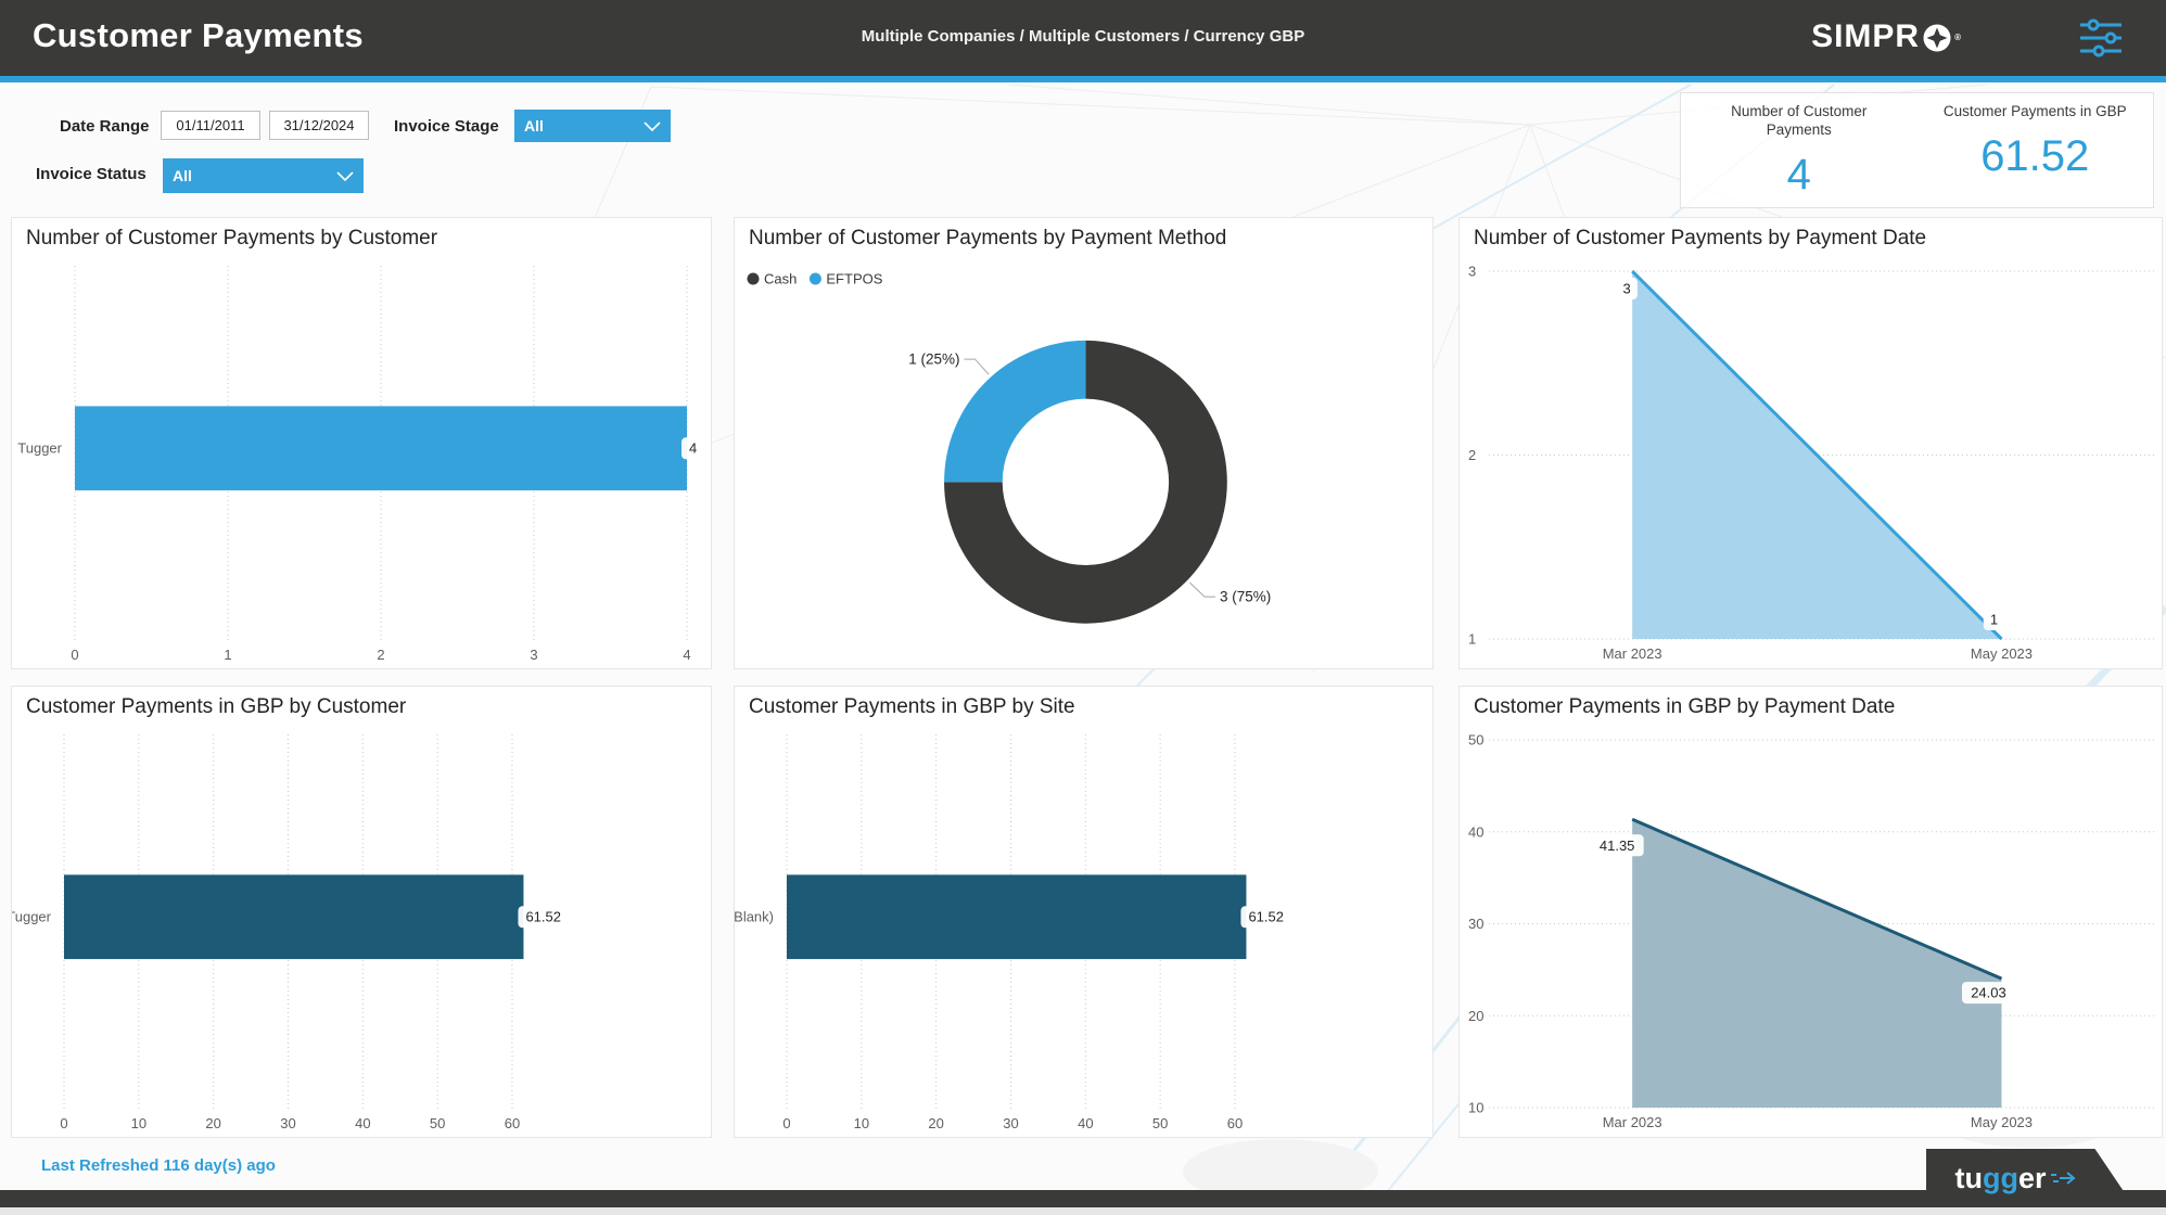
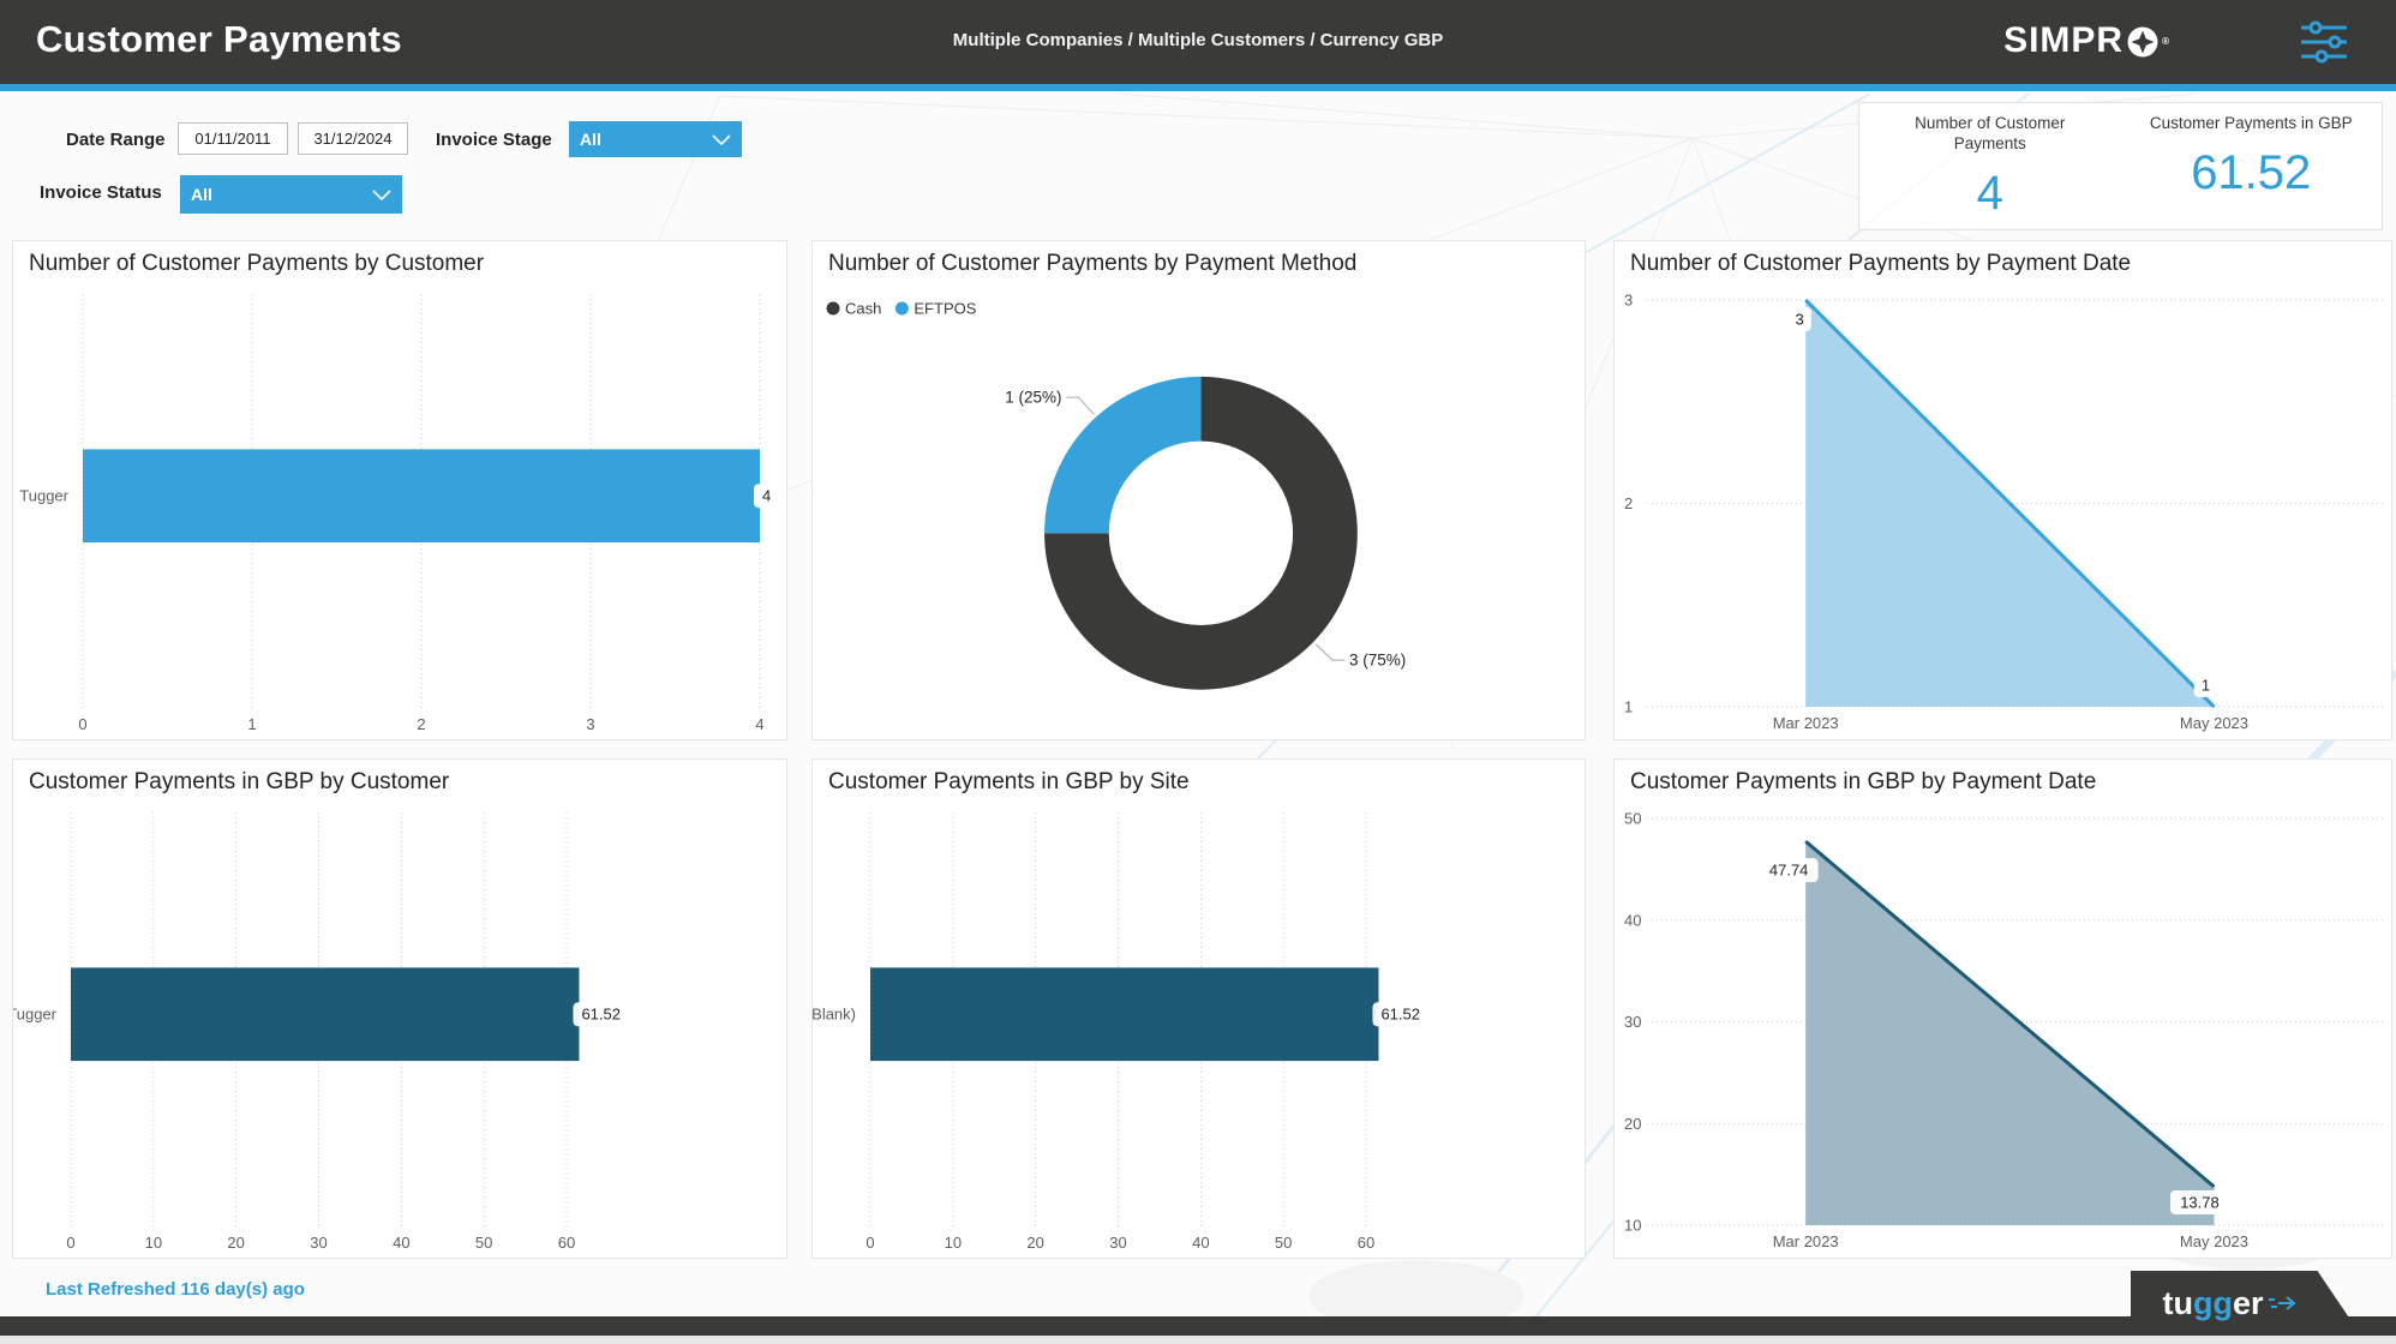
Customer Payments in GBP by Payment Date/Mar 2023: 41.35 -> 47.74
Customer Payments in GBP by Payment Date/May 2023: 24.03 -> 13.78
